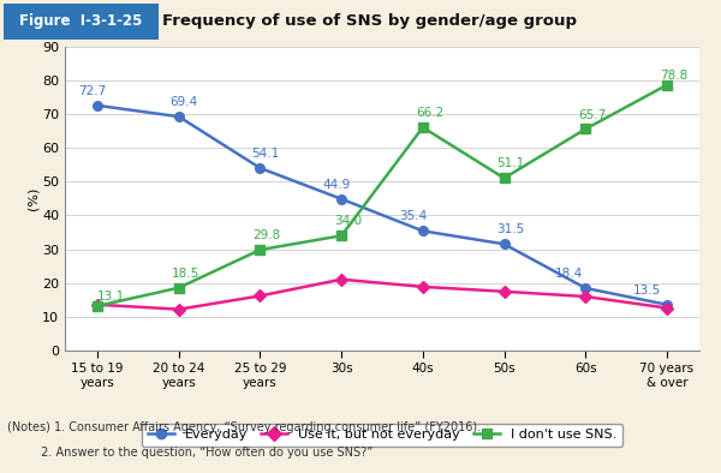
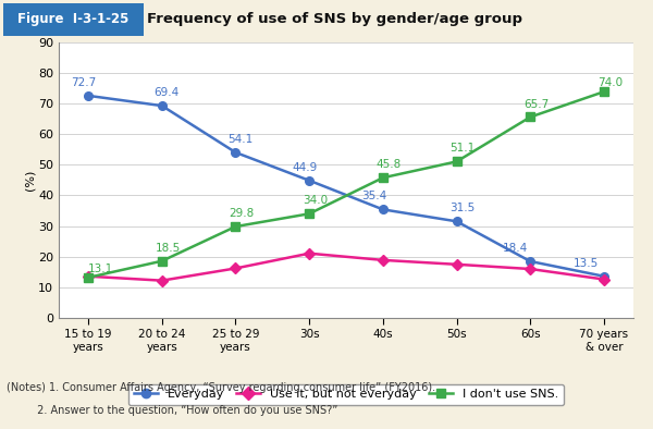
I don't use SNS./40s: 66.2 -> 45.8
I don't use SNS./70 years & over: 78.8 -> 74.0
